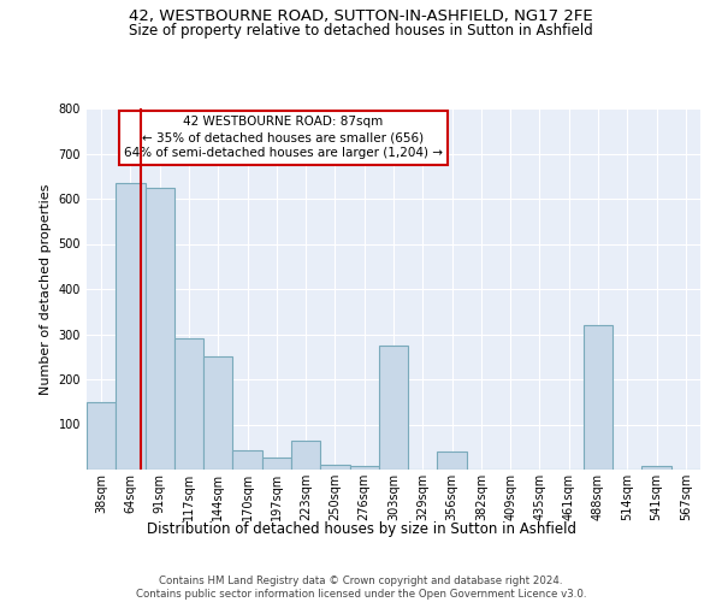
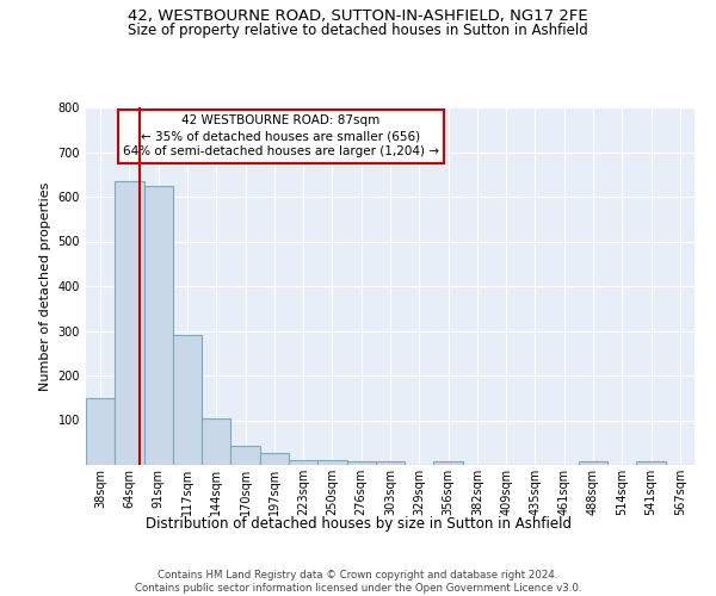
144sqm: 250 -> 103
223sqm: 65 -> 11
303sqm: 275 -> 9
356sqm: 40 -> 7
488sqm: 320 -> 8
